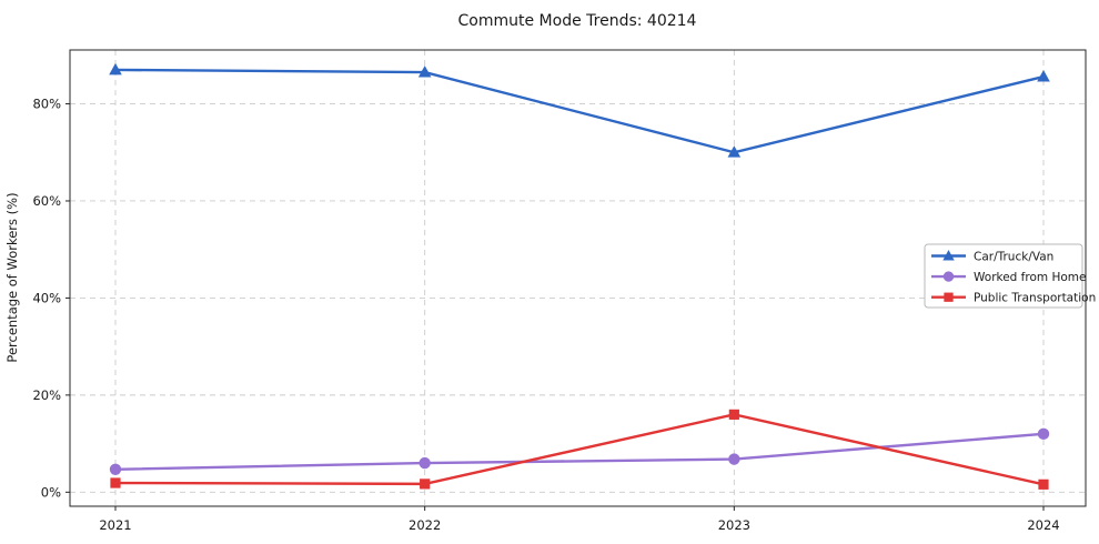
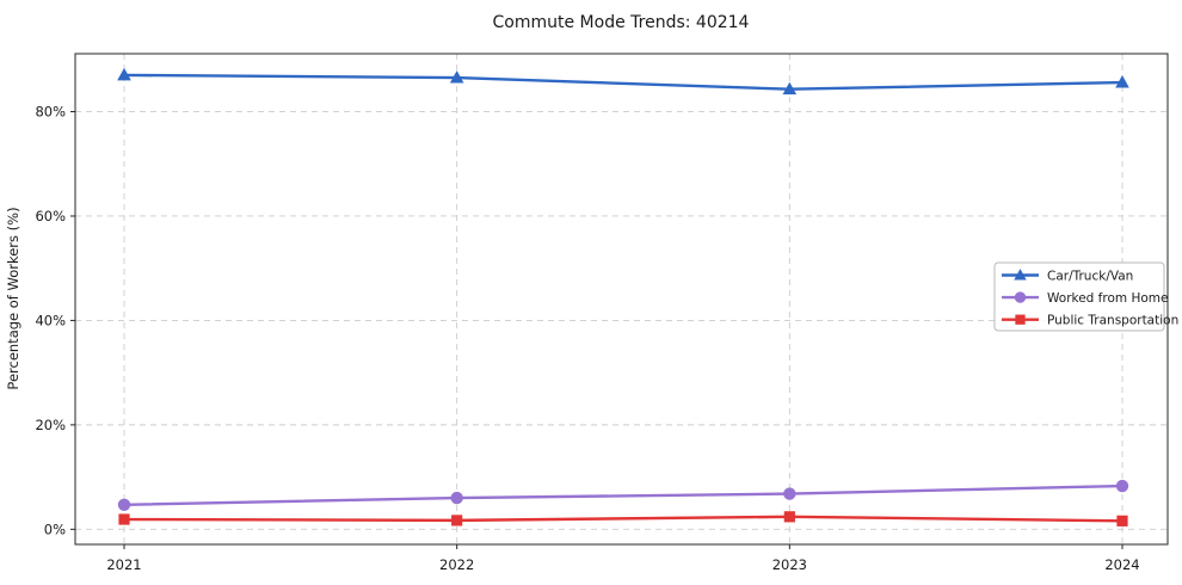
Car/Truck/Van/2023: 70% -> 84%
Public Transportation/2023: 16% -> 2%
Worked from Home/2024: 12% -> 8%
